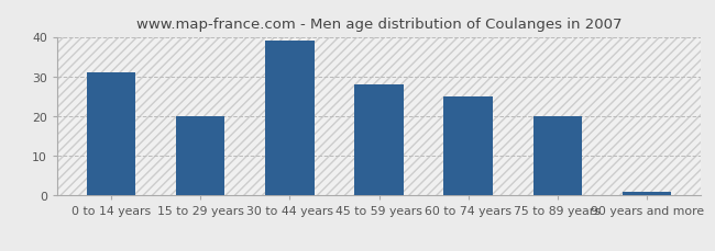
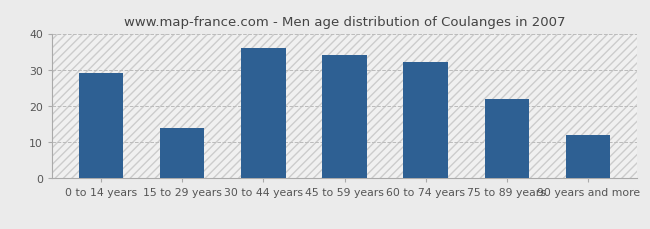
0 to 14 years: 31 -> 29
15 to 29 years: 20 -> 14
30 to 44 years: 39 -> 36
45 to 59 years: 28 -> 34
60 to 74 years: 25 -> 32
75 to 89 years: 20 -> 22
90 years and more: 1 -> 12
